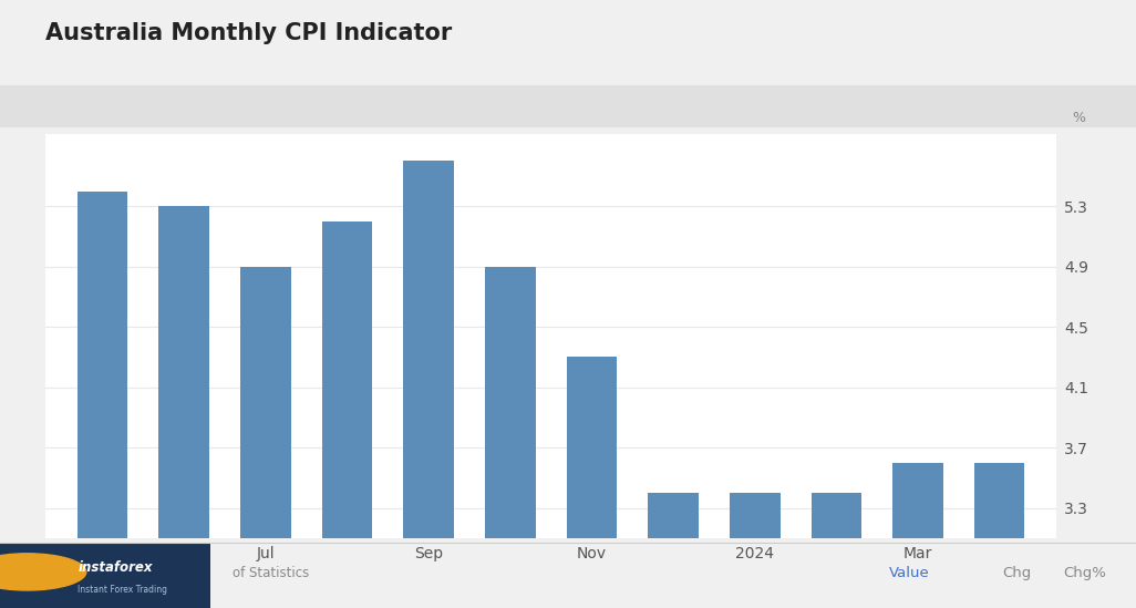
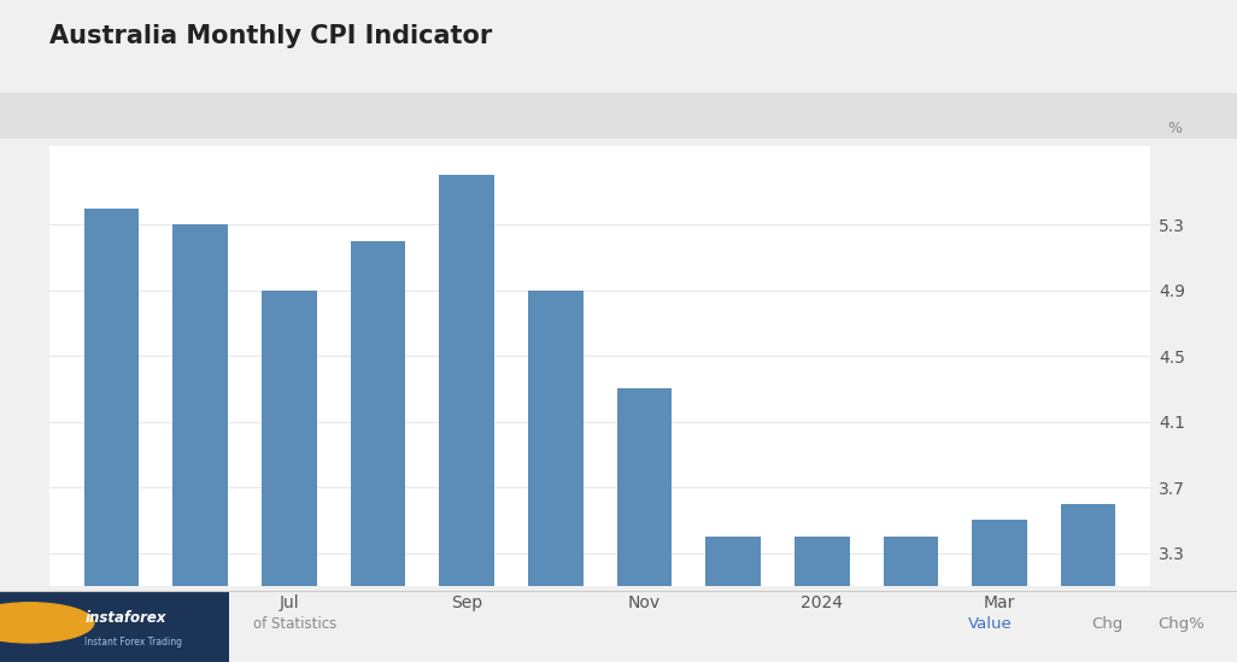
Mar: 3.6 -> 3.5
